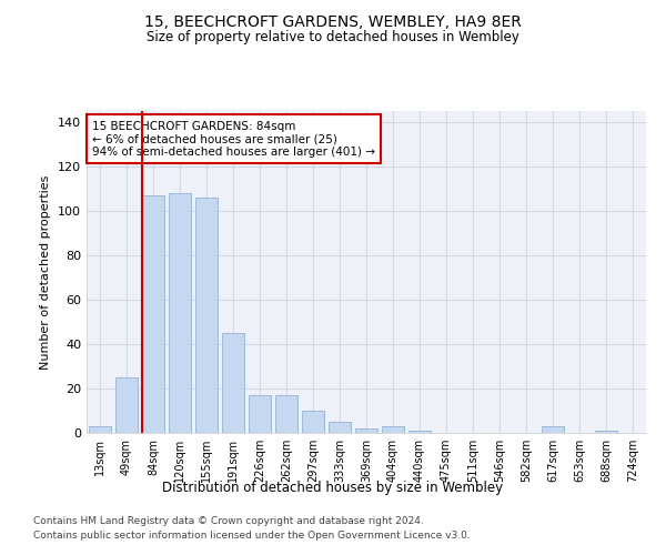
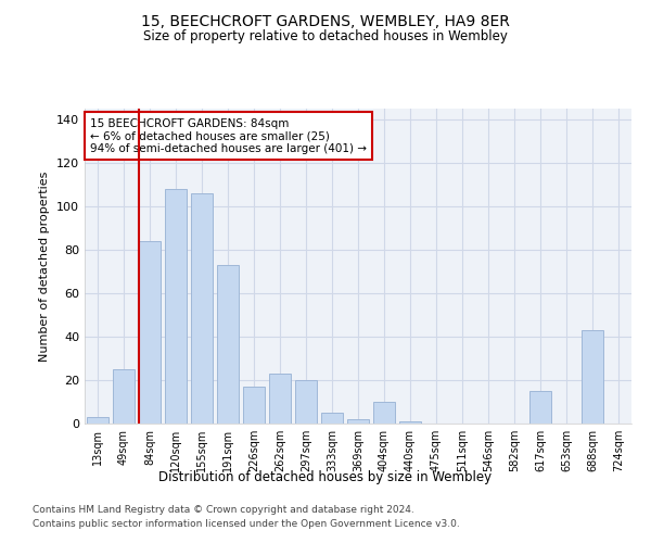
84sqm: 107 -> 84
191sqm: 45 -> 73
262sqm: 17 -> 23
297sqm: 10 -> 20
404sqm: 3 -> 10
617sqm: 3 -> 15
688sqm: 1 -> 43
